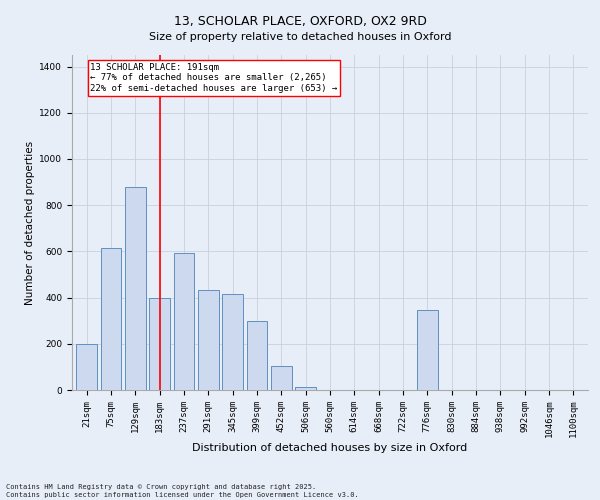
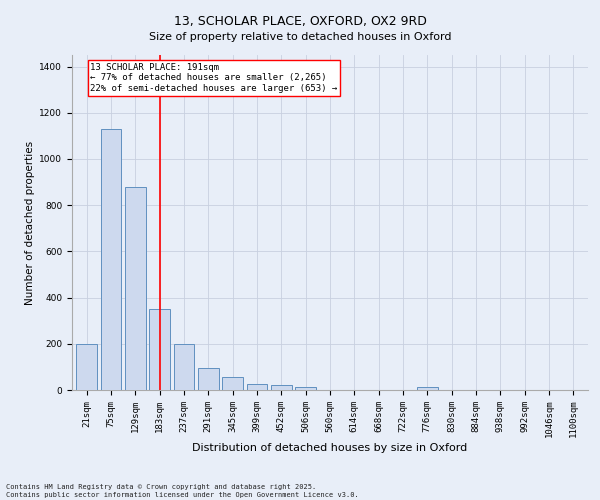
75sqm: 615 -> 1130
183sqm: 400 -> 350
237sqm: 595 -> 198
291sqm: 435 -> 95
345sqm: 415 -> 55
399sqm: 300 -> 25
452sqm: 105 -> 20
776sqm: 345 -> 12
